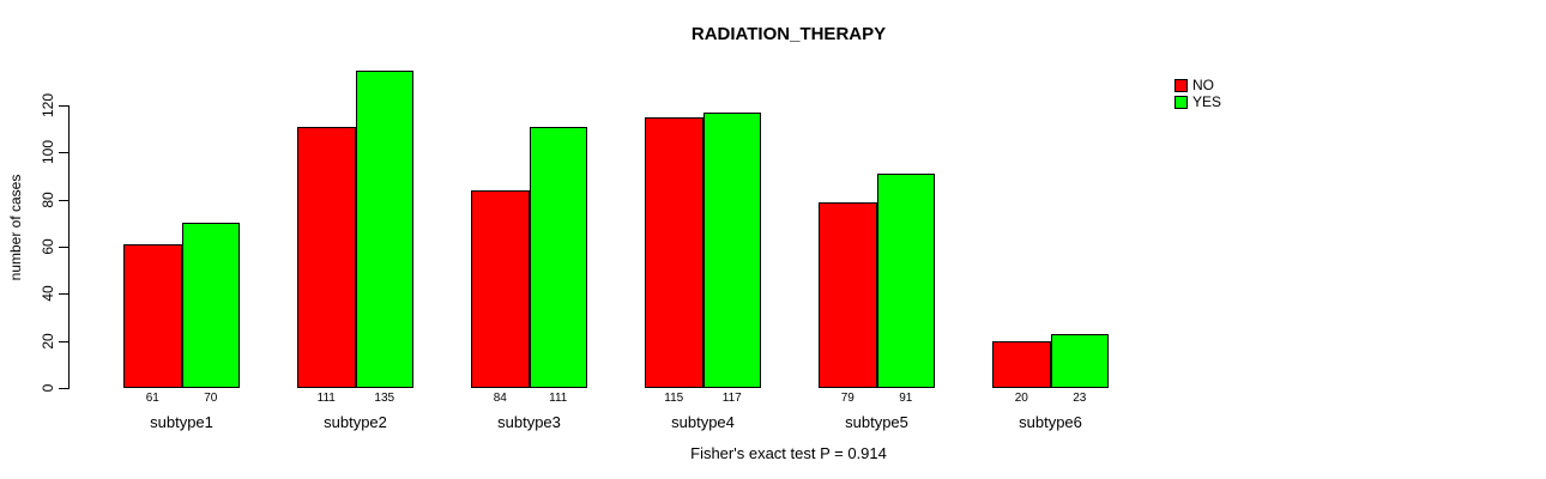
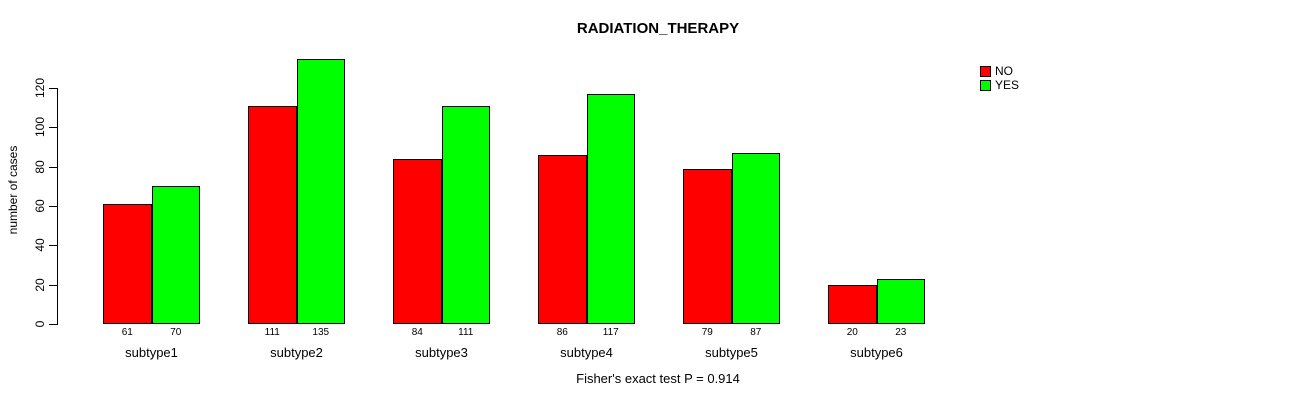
NO/subtype4: 115 -> 86
YES/subtype5: 91 -> 87
